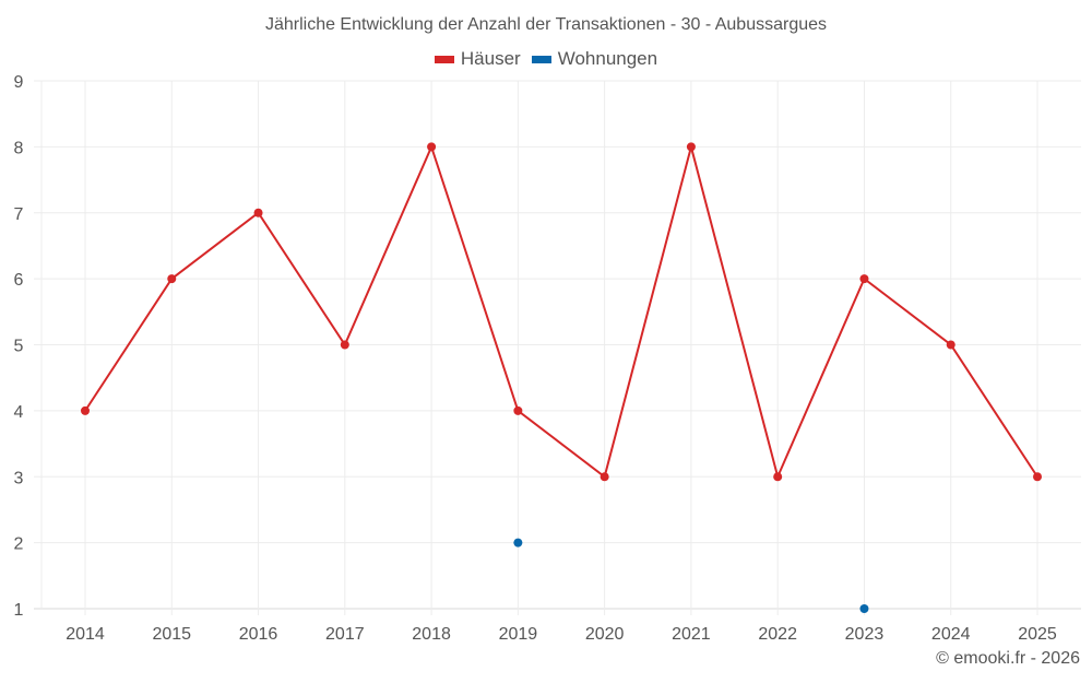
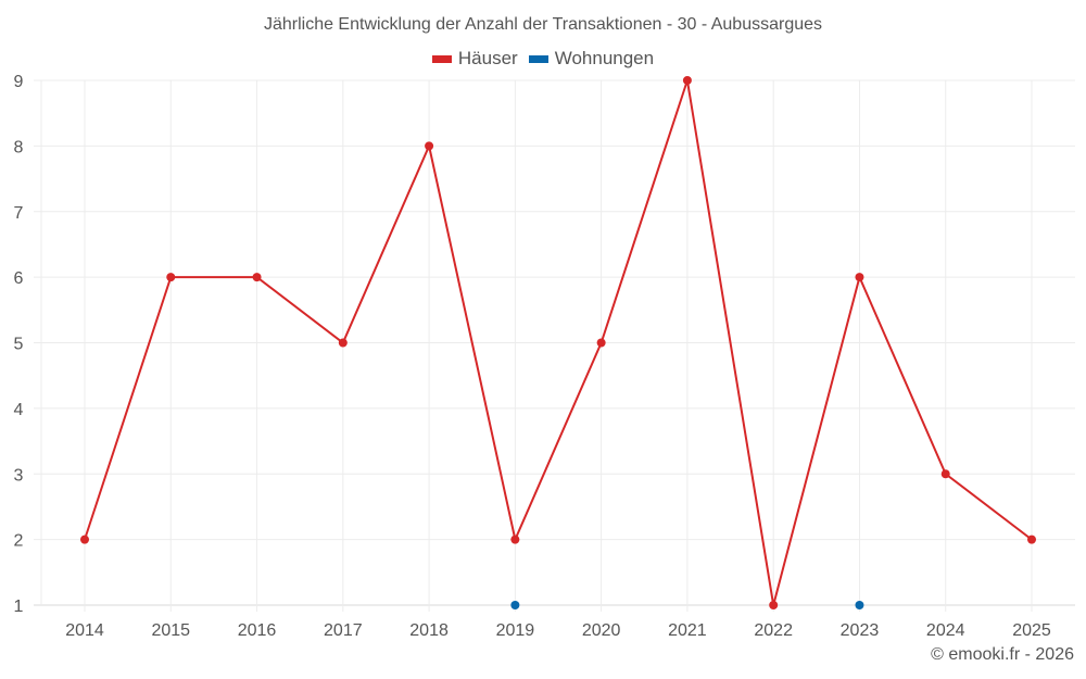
Häuser/2014: 4 -> 2
Häuser/2016: 7 -> 6
Häuser/2019: 4 -> 2
Wohnungen/2019: 2 -> 1
Häuser/2020: 3 -> 5
Häuser/2021: 8 -> 9
Häuser/2022: 3 -> 1
Häuser/2024: 5 -> 3
Häuser/2025: 3 -> 2
